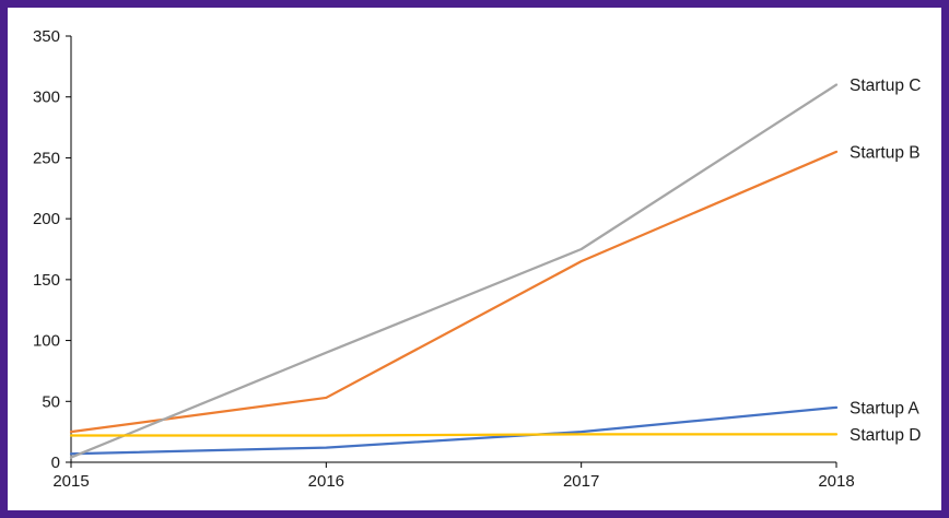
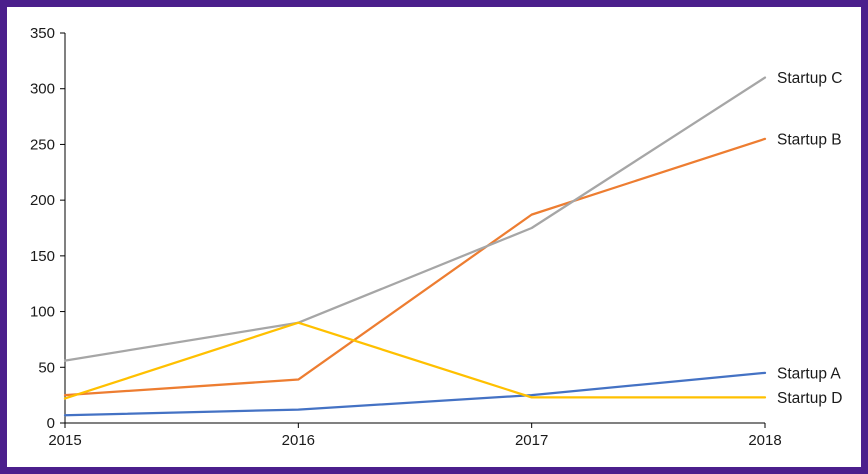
Startup C/2015: 4 -> 56
Startup B/2016: 53 -> 39
Startup D/2016: 22 -> 90
Startup B/2017: 165 -> 187
